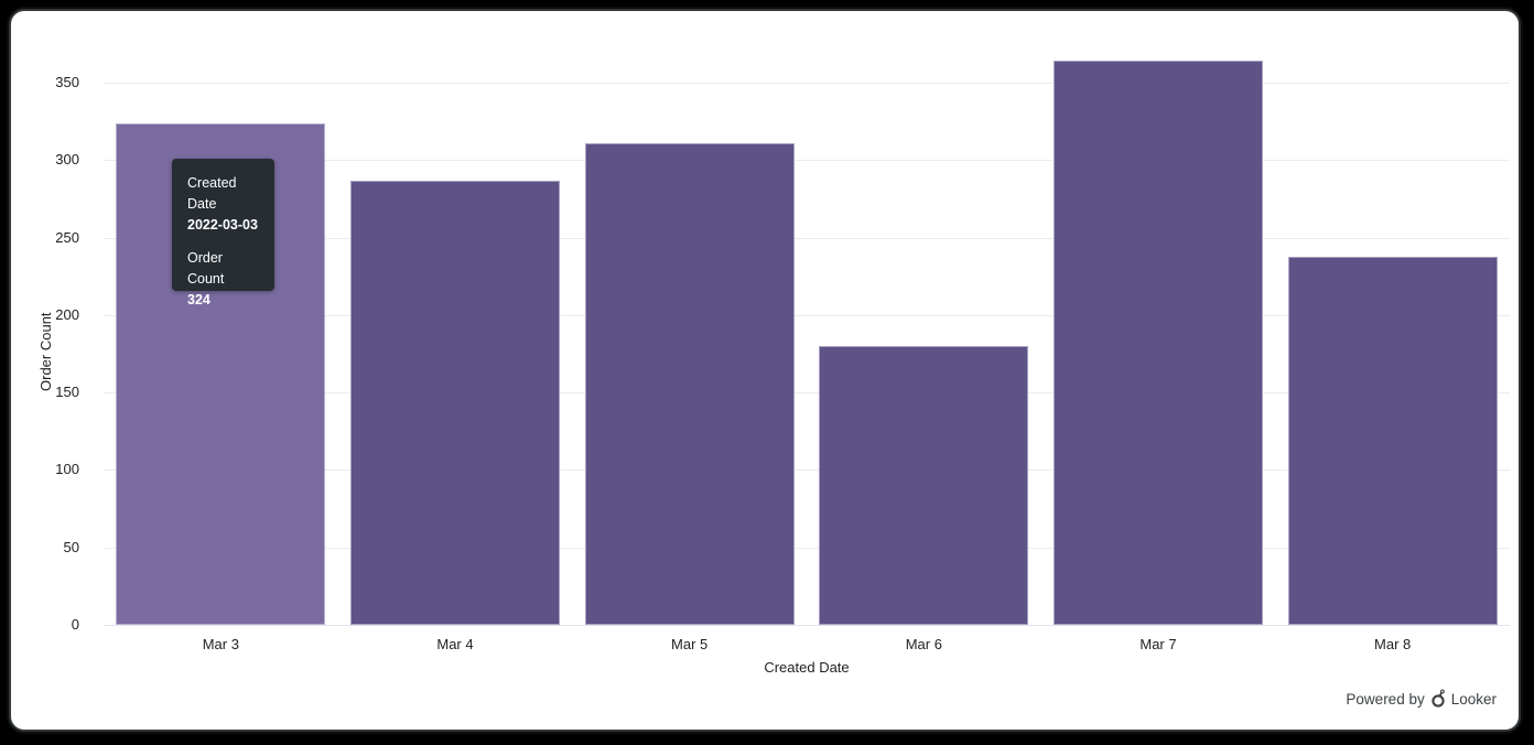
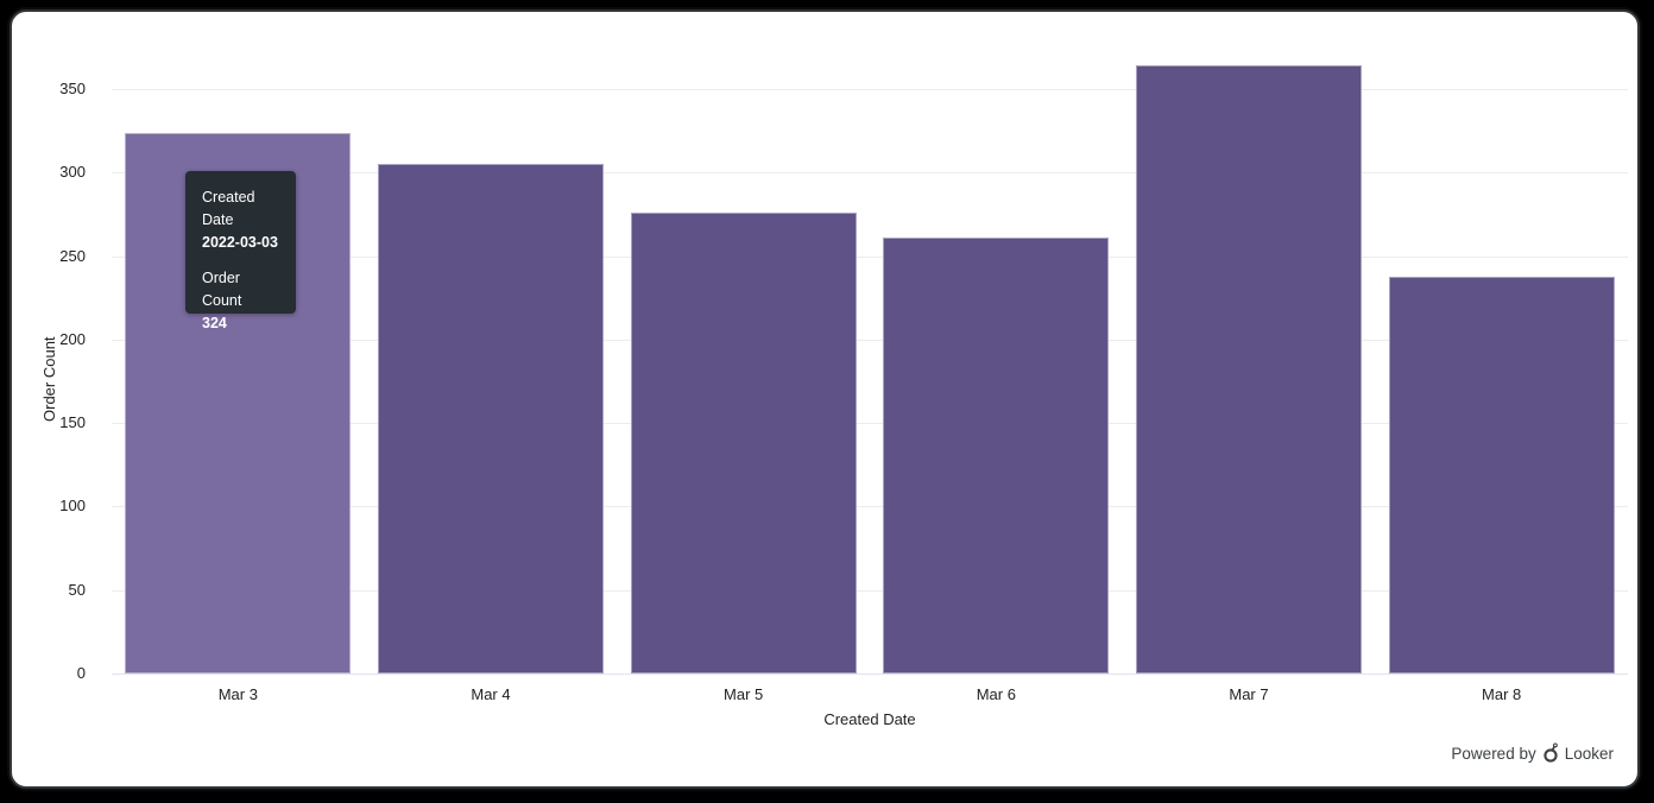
Mar 4: 287 -> 305
Mar 5: 311 -> 276
Mar 6: 180 -> 261
